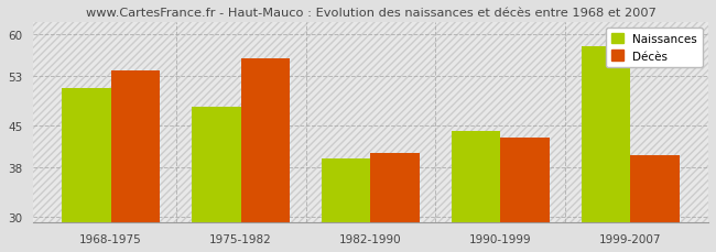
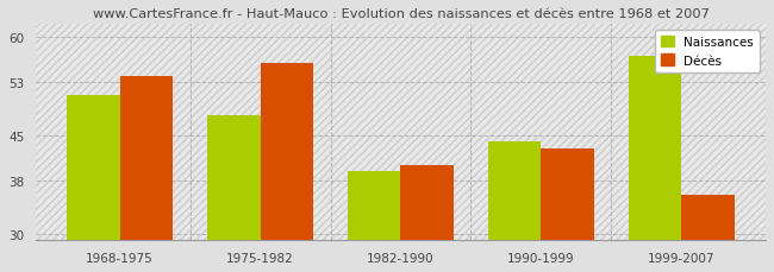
Naissances/1999-2007: 58.0 -> 57.0
Décès/1999-2007: 40.0 -> 36.0
